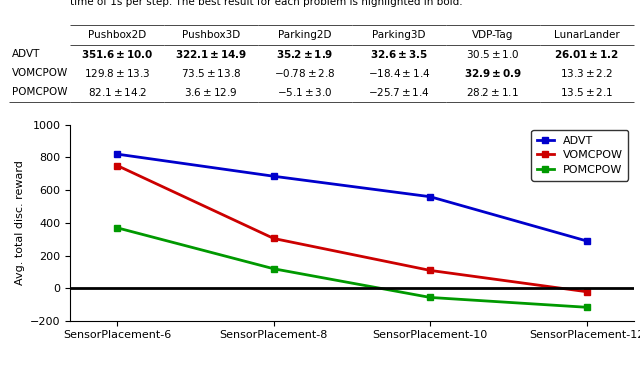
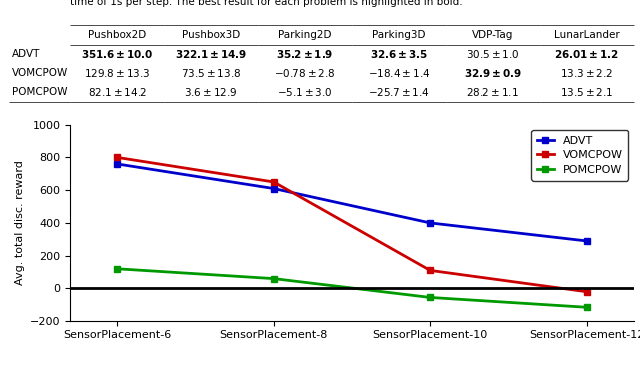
ADVT/SensorPlacement-6: 820 -> 760
VOMCPOW/SensorPlacement-6: 750 -> 800
POMCPOW/SensorPlacement-6: 370 -> 120
ADVT/SensorPlacement-8: 680 -> 610
VOMCPOW/SensorPlacement-8: 300 -> 650
POMCPOW/SensorPlacement-8: 120 -> 60
ADVT/SensorPlacement-10: 560 -> 400
